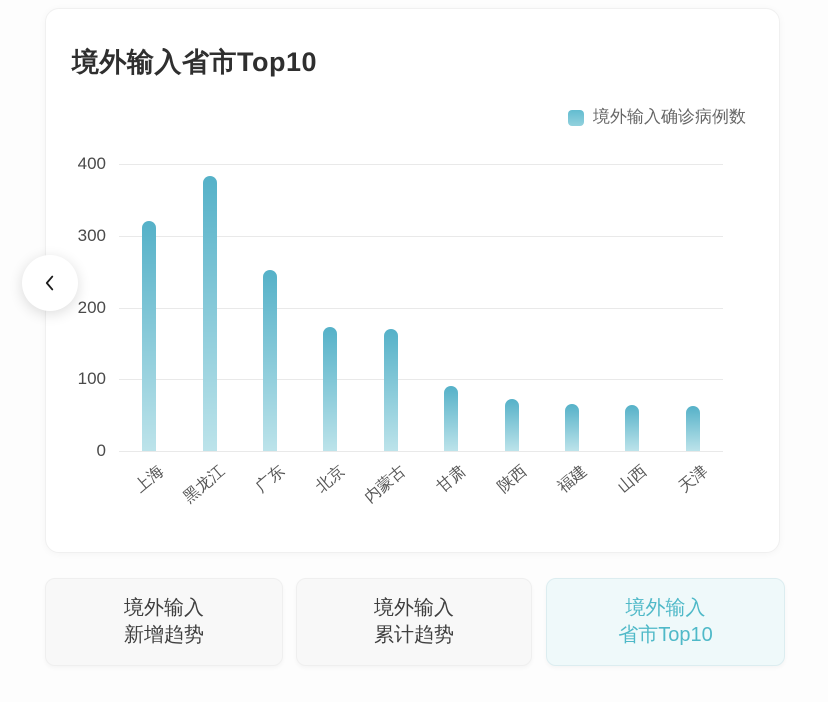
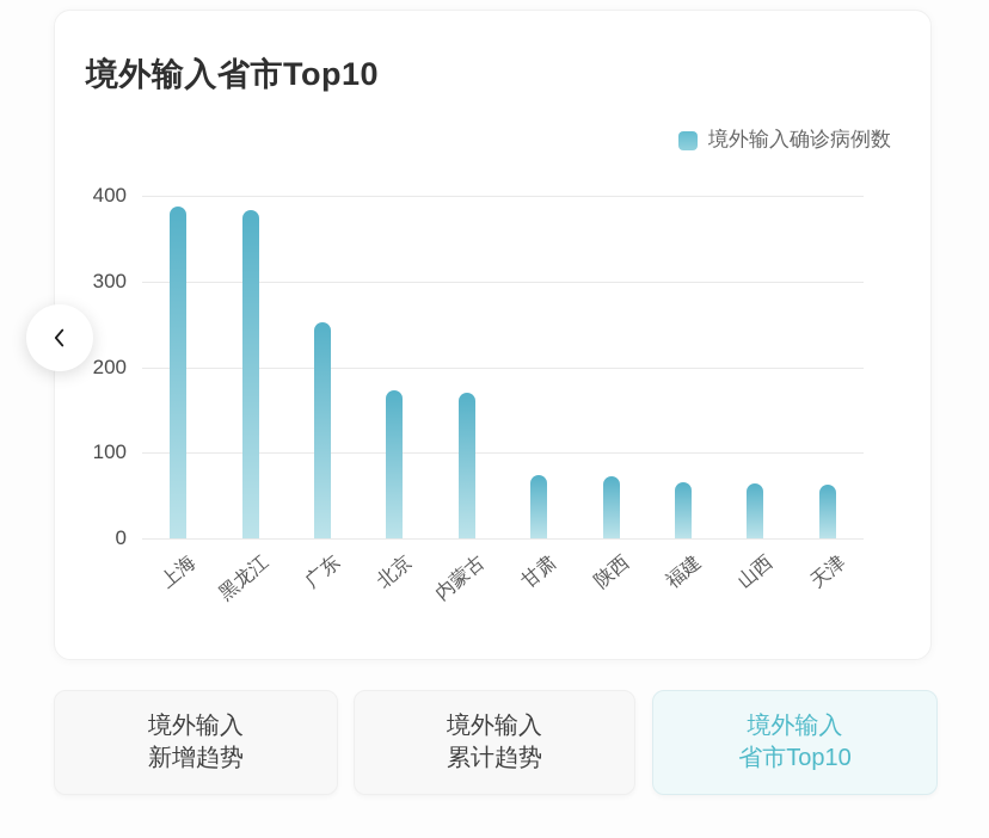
上海: 320 -> 390
甘肃: 90 -> 70
